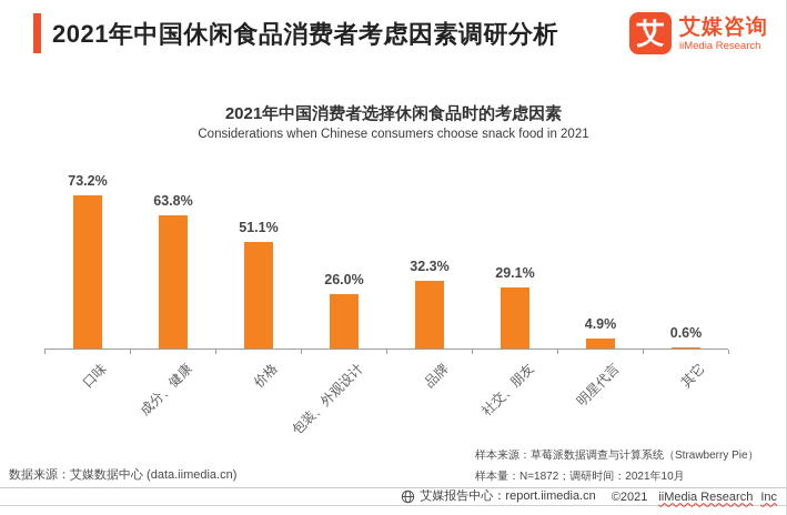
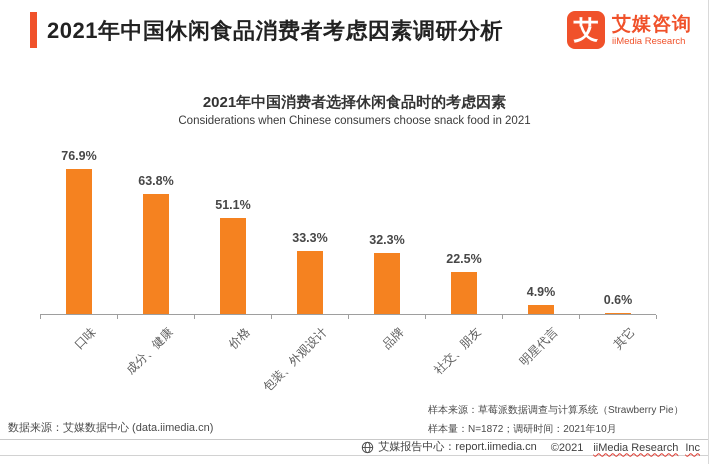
口味: 73.2% -> 76.9%
包装、外观设计: 26.0% -> 33.3%
社交、朋友: 29.1% -> 22.5%
